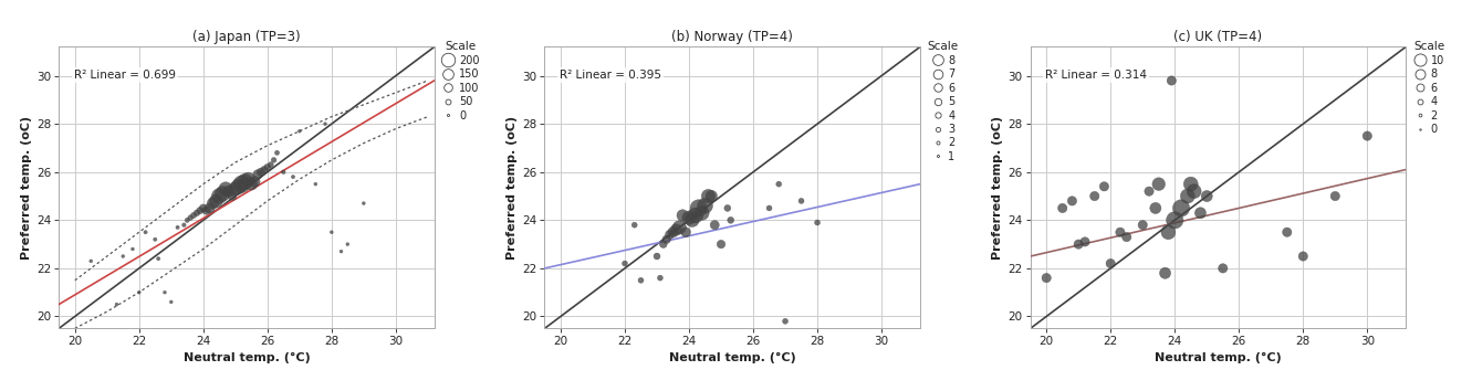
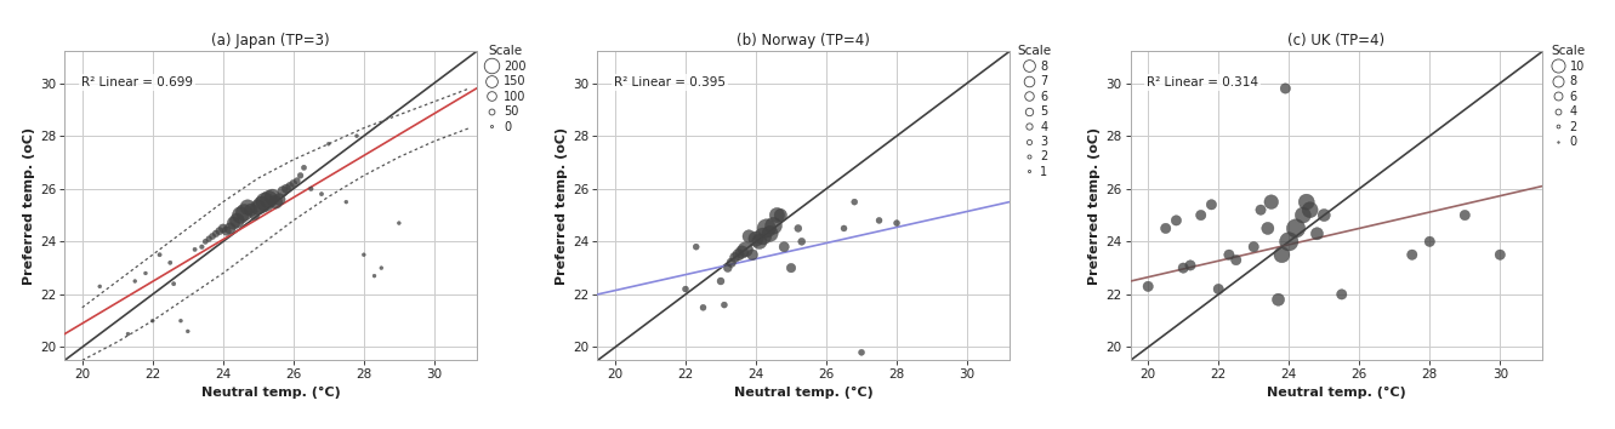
(b) Norway (TP=4)/28: 23.9 -> 24.7
(c) UK (TP=4)/20: 21.6 -> 22.3
(c) UK (TP=4)/28: 22.5 -> 24.0
(c) UK (TP=4)/30: 27.5 -> 23.5
